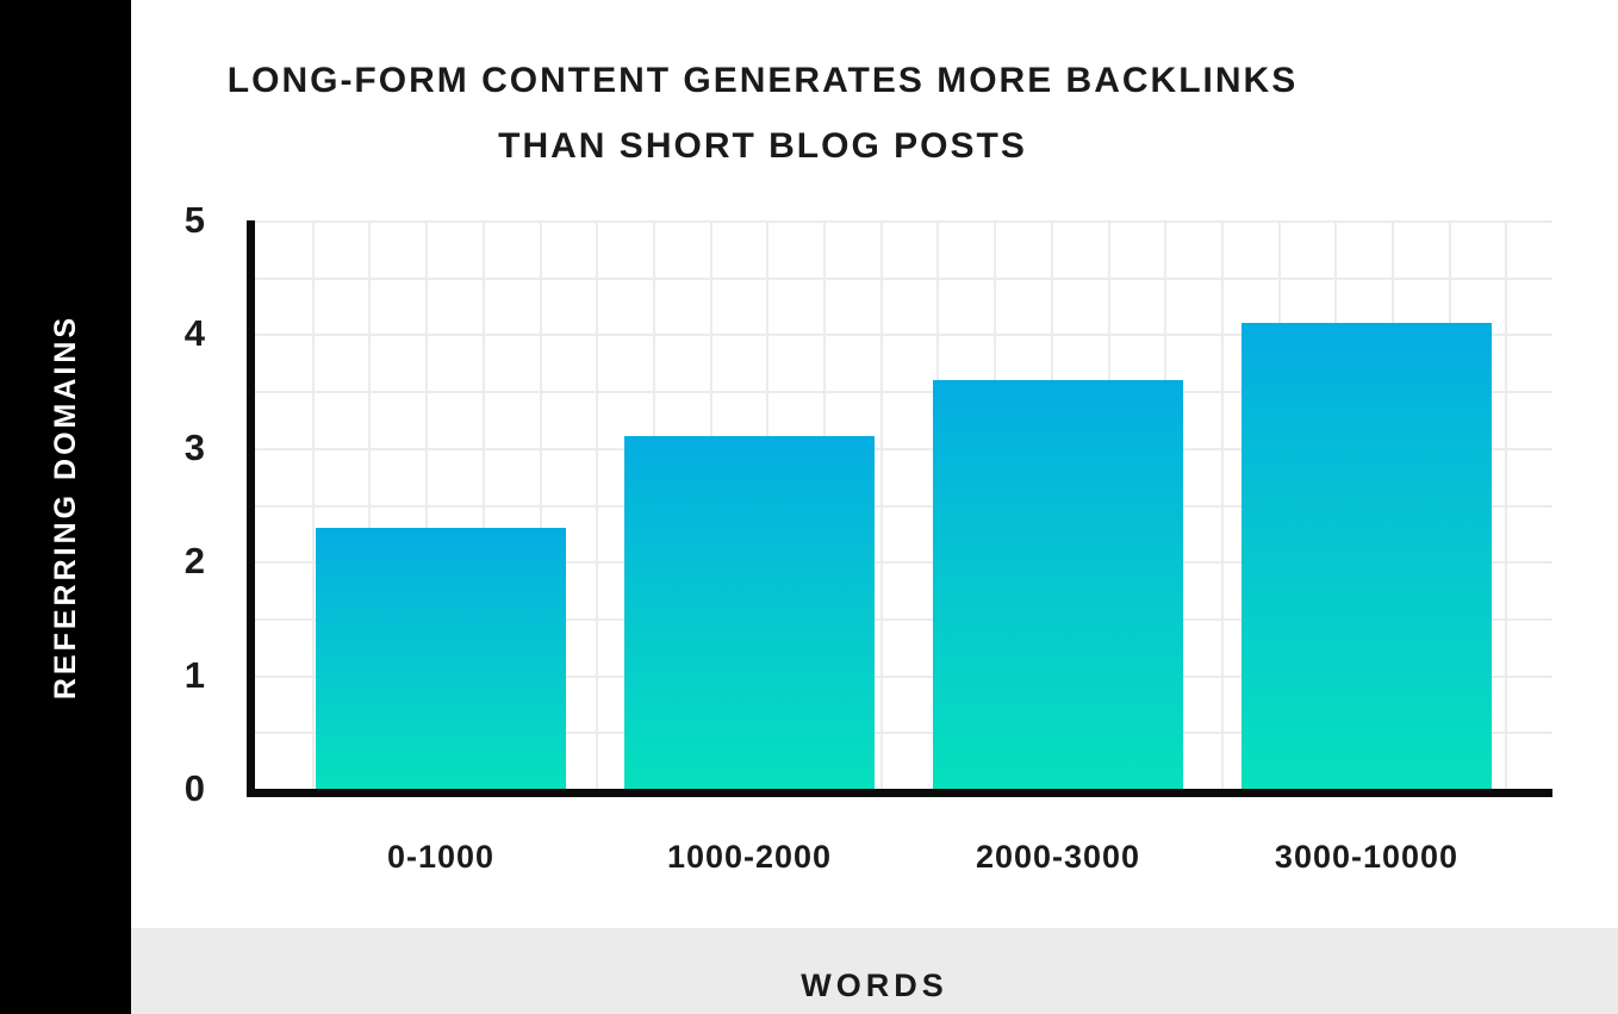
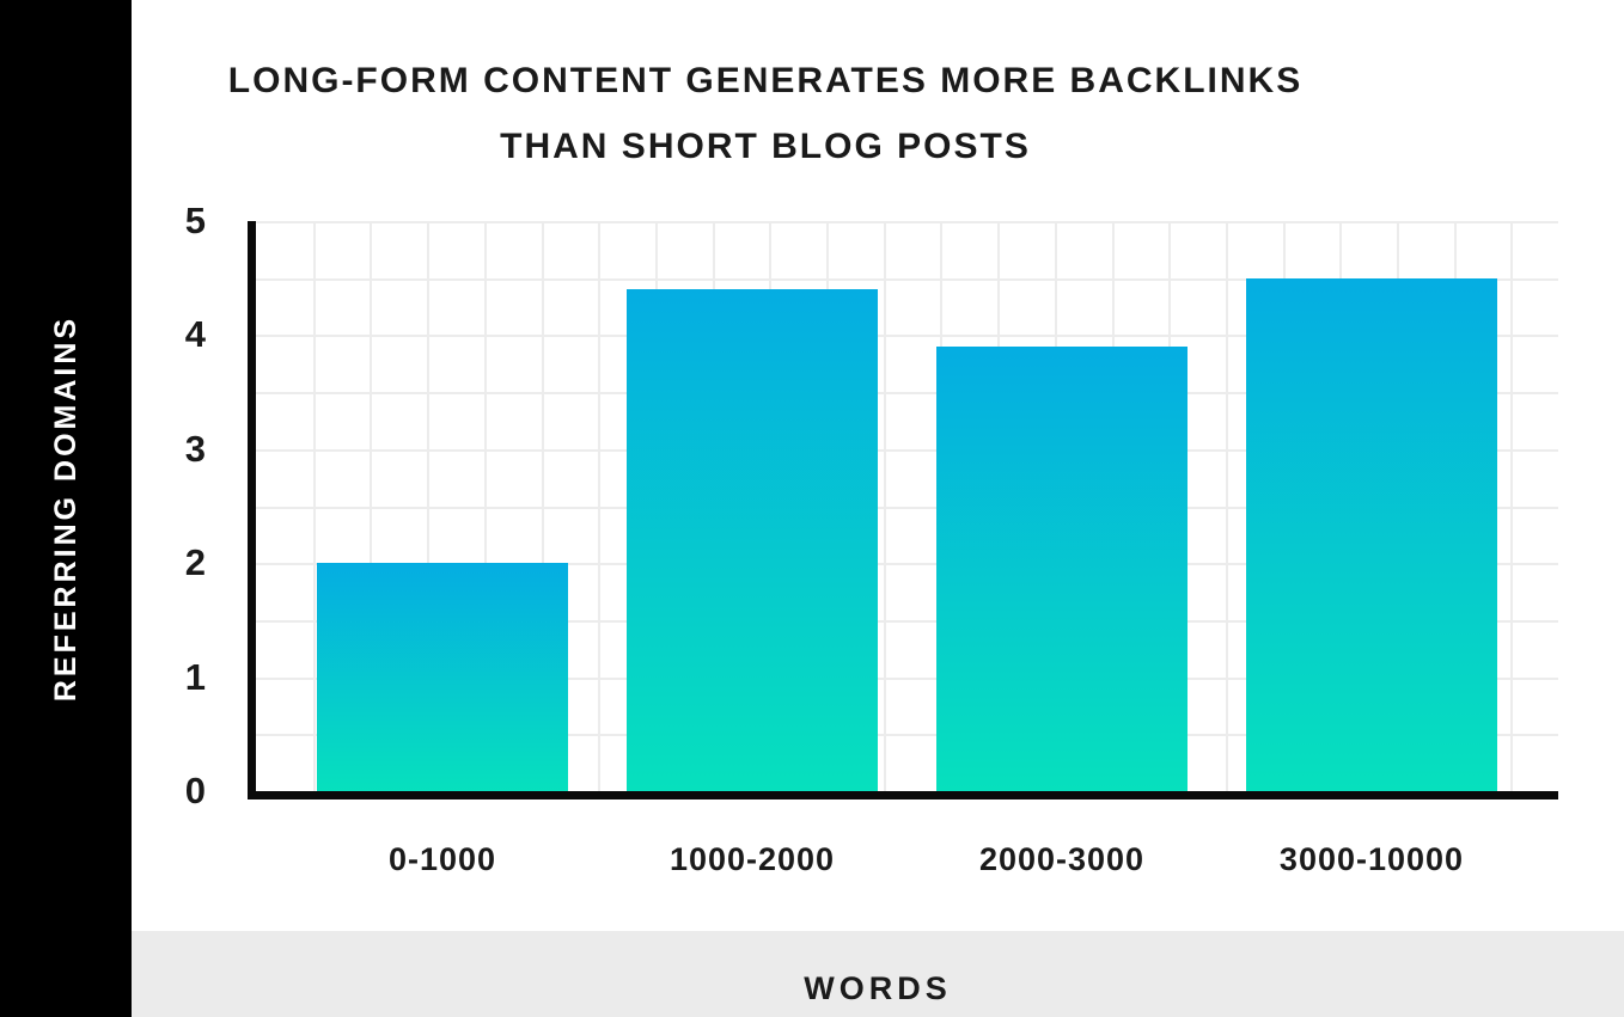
0-1000: 2.3 -> 2.0
1000-2000: 3.1 -> 4.4
2000-3000: 3.6 -> 3.9
3000-10000: 4.1 -> 4.5
